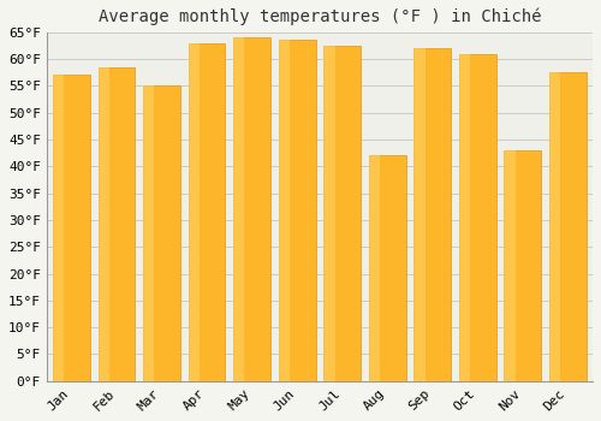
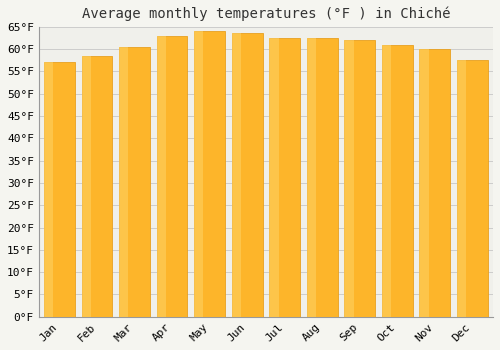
Mar: 55.0°F -> 60.5°F
Aug: 42.0°F -> 62.5°F
Nov: 43.0°F -> 60.0°F
